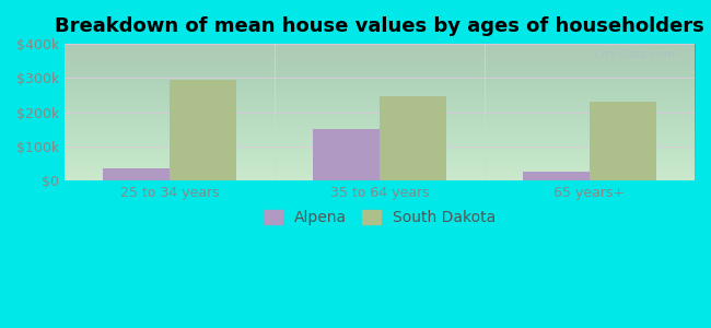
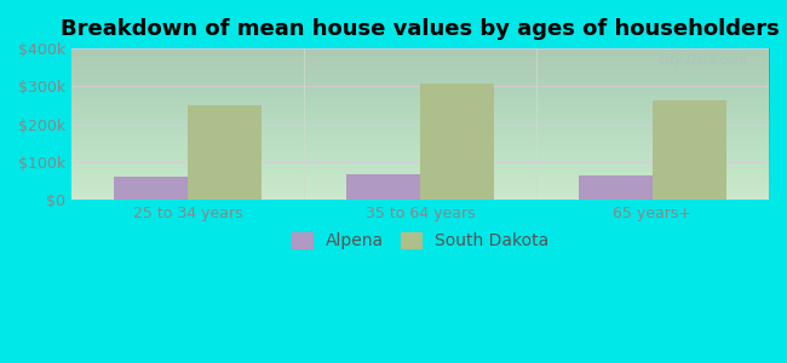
Alpena/25 to 34 years: $35k -> $60k
South Dakota/25 to 34 years: $295k -> $250k
Alpena/35 to 64 years: $150k -> $67k
South Dakota/35 to 64 years: $245k -> $307k
Alpena/65 years+: $25k -> $63k
South Dakota/65 years+: $230k -> $263k
